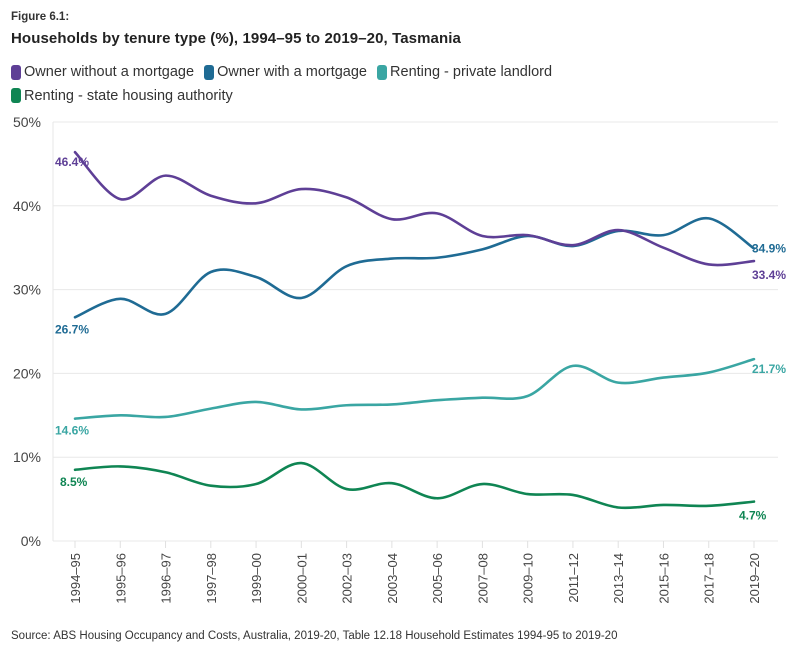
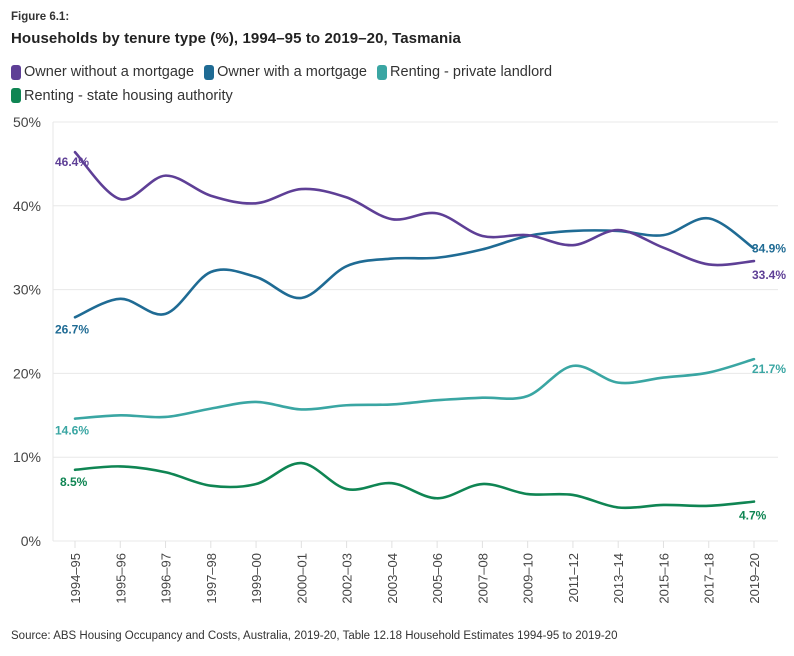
Owner with a mortgage/2011–12: 35% -> 37%
